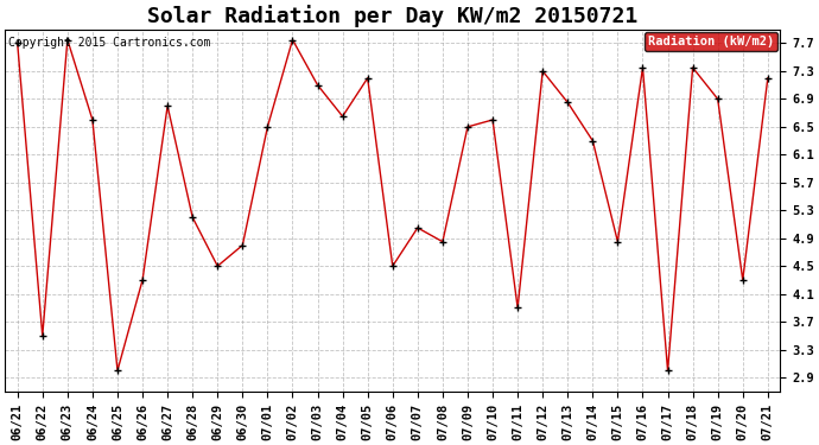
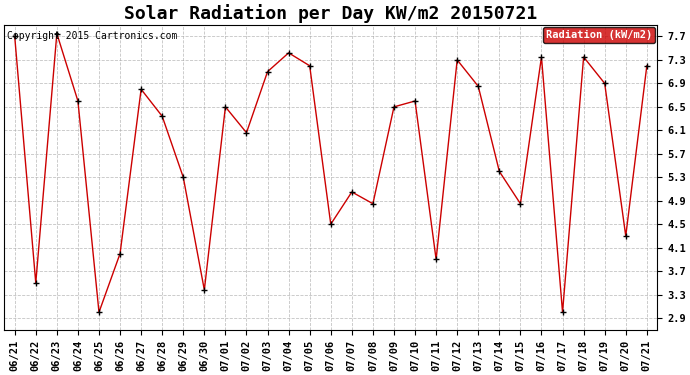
06/26: 4.30 -> 4.00
06/28: 5.20 -> 6.34
06/29: 4.50 -> 5.30
06/30: 4.80 -> 3.38
07/02: 7.75 -> 6.06
07/04: 6.65 -> 7.42
07/14: 6.30 -> 5.40
